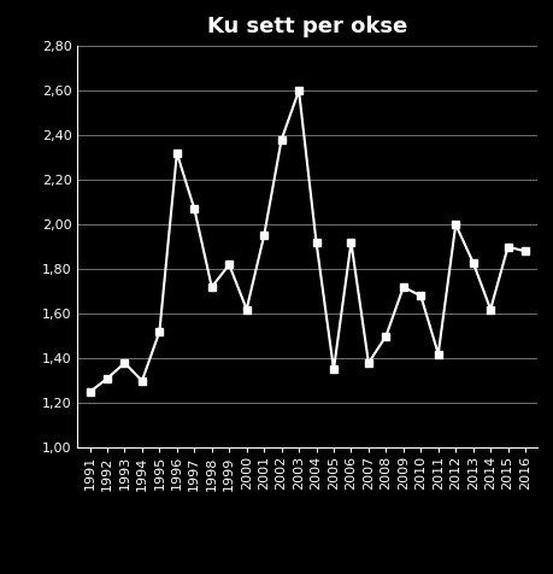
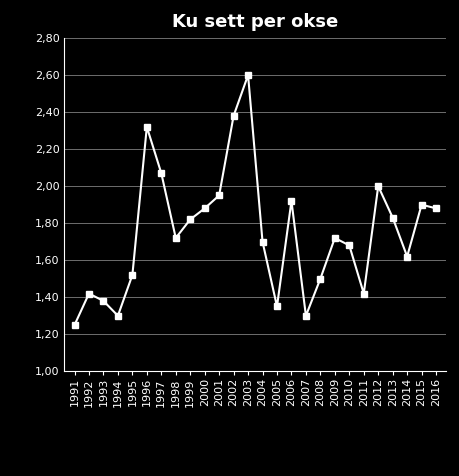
1992: 1,31 -> 1,42
2000: 1,62 -> 1,88
2004: 1,92 -> 1,70
2007: 1,38 -> 1,30
